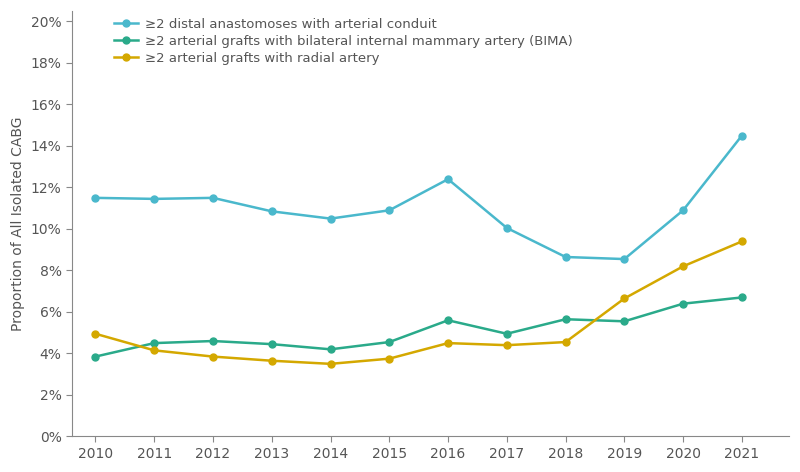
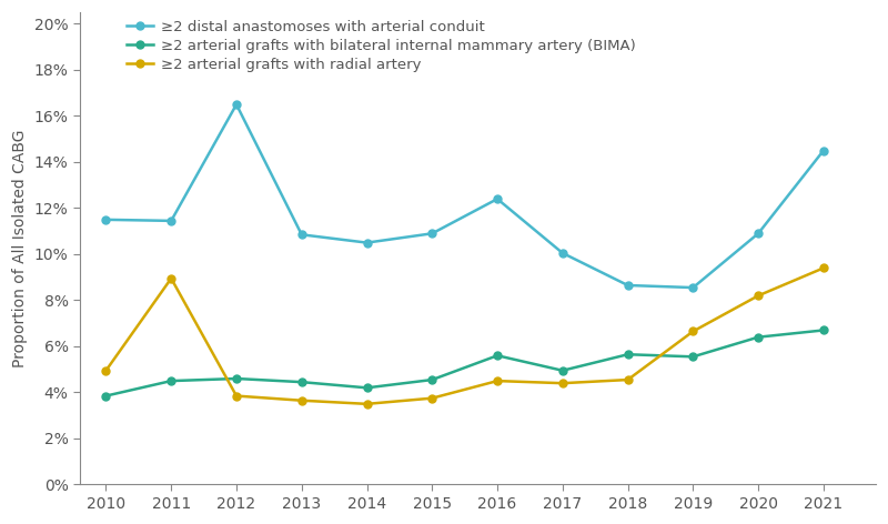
≥2 arterial grafts with radial artery/2011: 4.15% -> 8.95%
≥2 distal anastomoses with arterial conduit/2012: 11.50% -> 16.50%
